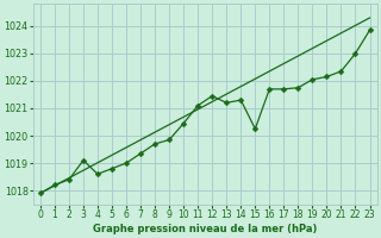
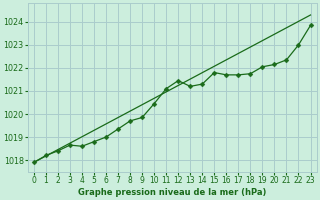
3: 1019.10 -> 1018.65
15: 1020.25 -> 1021.80
